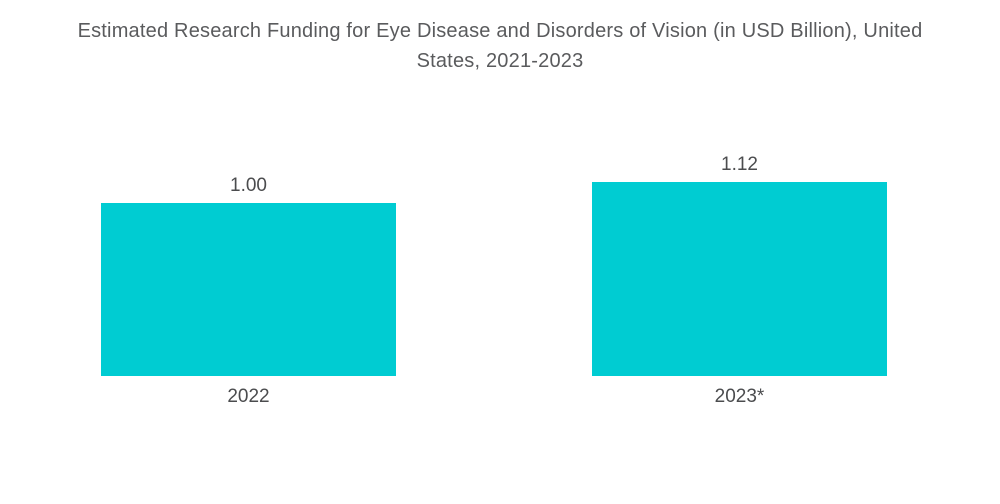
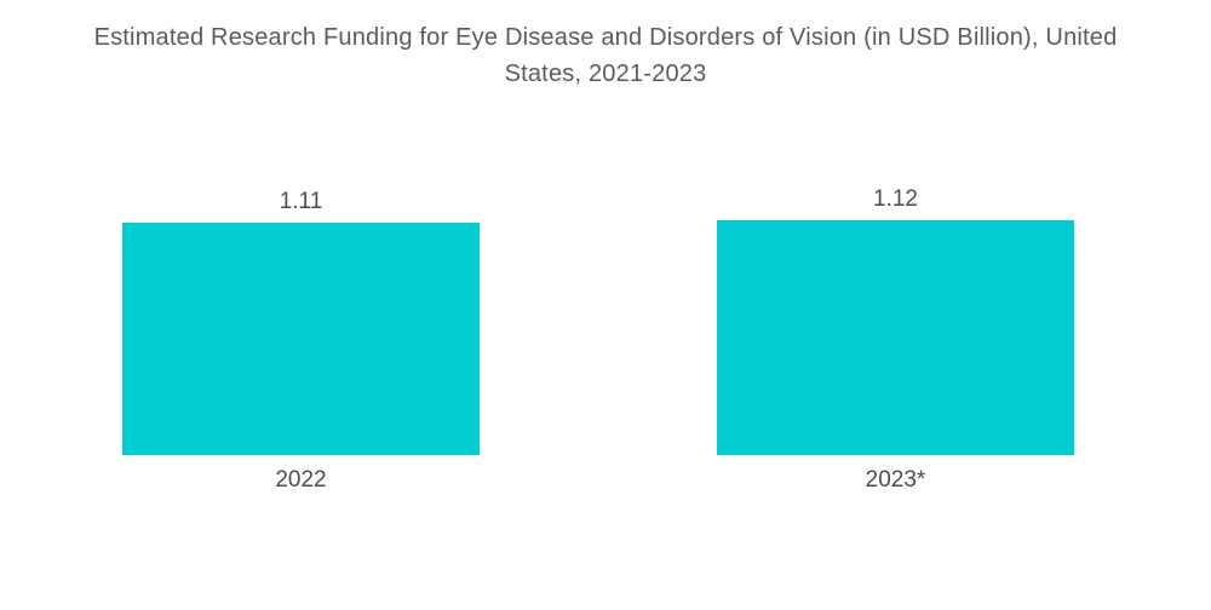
2022: 1.00 -> 1.11
